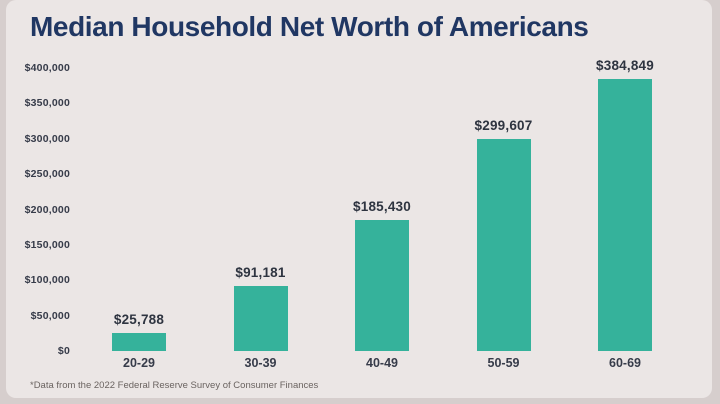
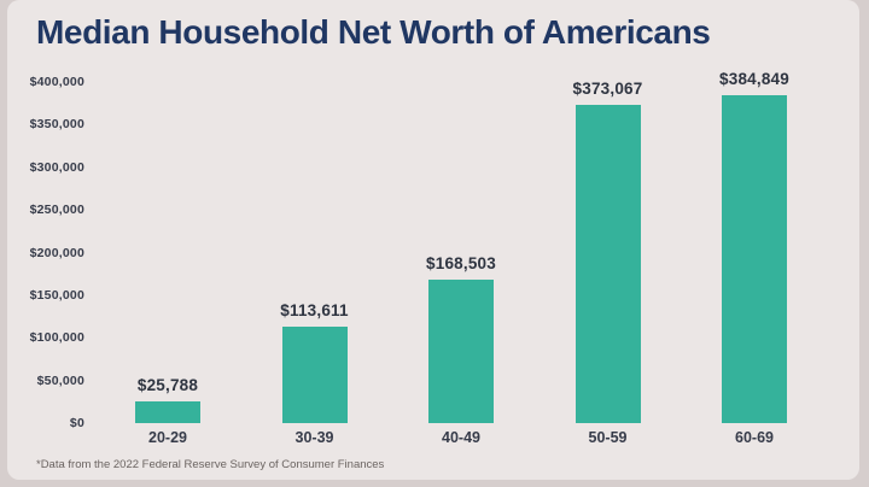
30-39: $91,181 -> $113,611
40-49: $185,430 -> $168,503
50-59: $299,607 -> $373,067
